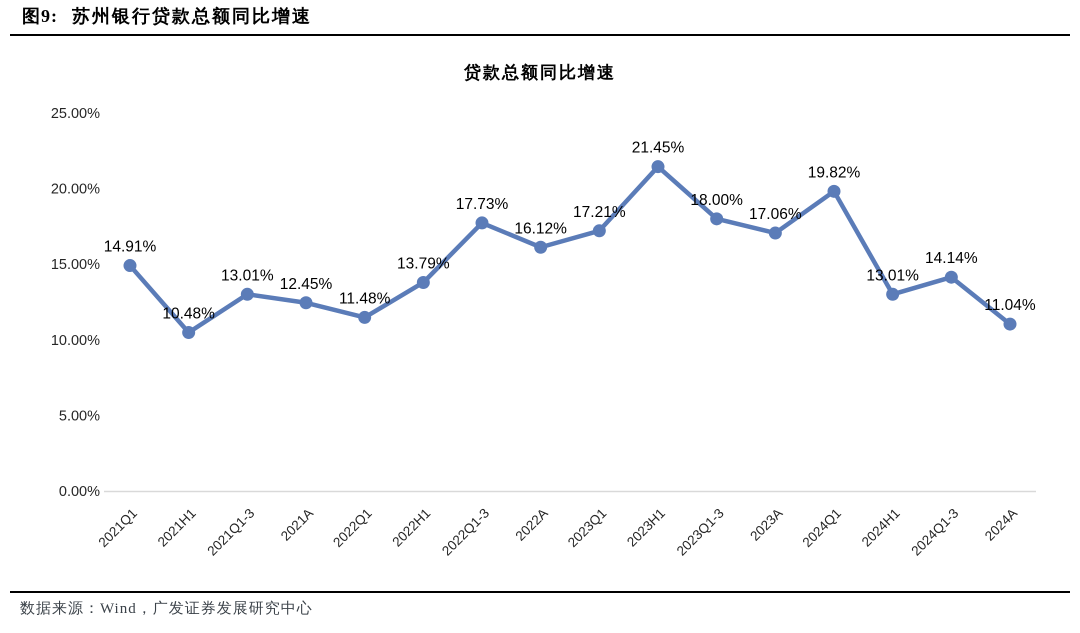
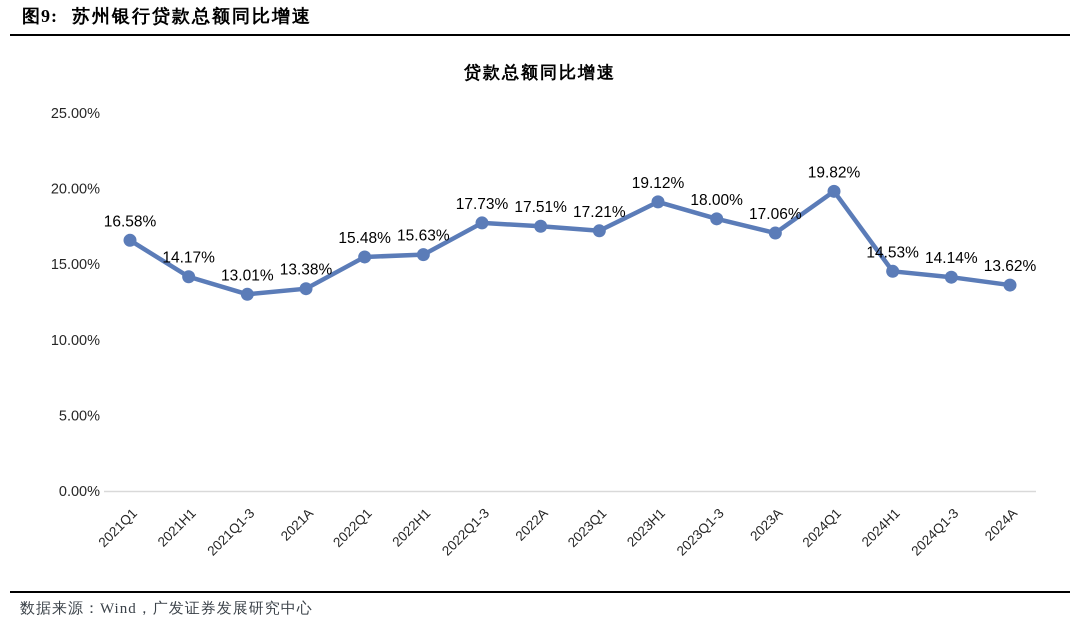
2021Q1: 14.91% -> 16.58%
2021H1: 10.48% -> 14.17%
2021A: 12.45% -> 13.38%
2022Q1: 11.48% -> 15.48%
2022H1: 13.79% -> 15.63%
2022A: 16.12% -> 17.51%
2023H1: 21.45% -> 19.12%
2024H1: 13.01% -> 14.53%
2024A: 11.04% -> 13.62%
